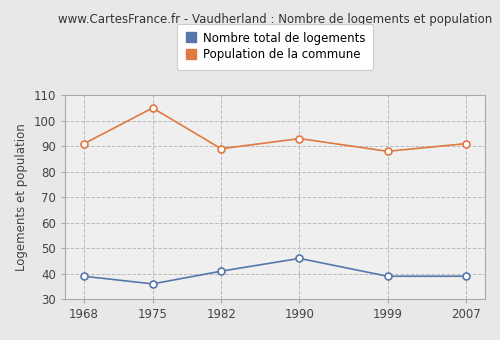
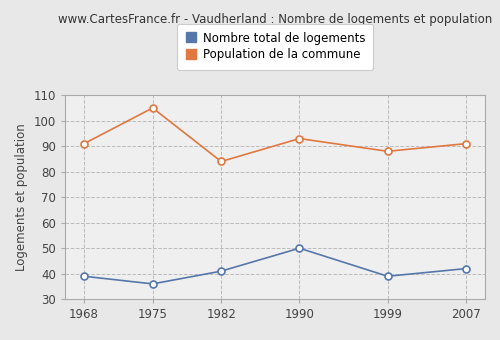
Population de la commune/1982: 89 -> 84
Nombre total de logements/1990: 46 -> 50
Nombre total de logements/2007: 39 -> 42
